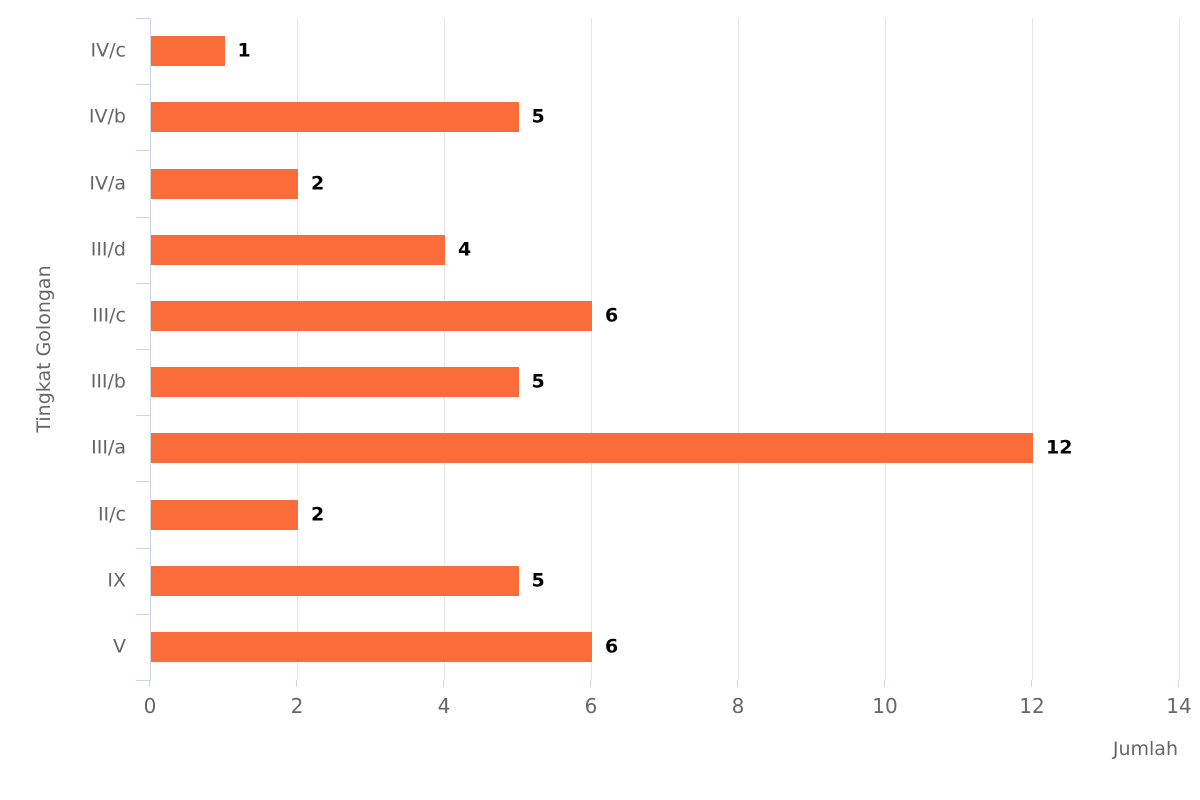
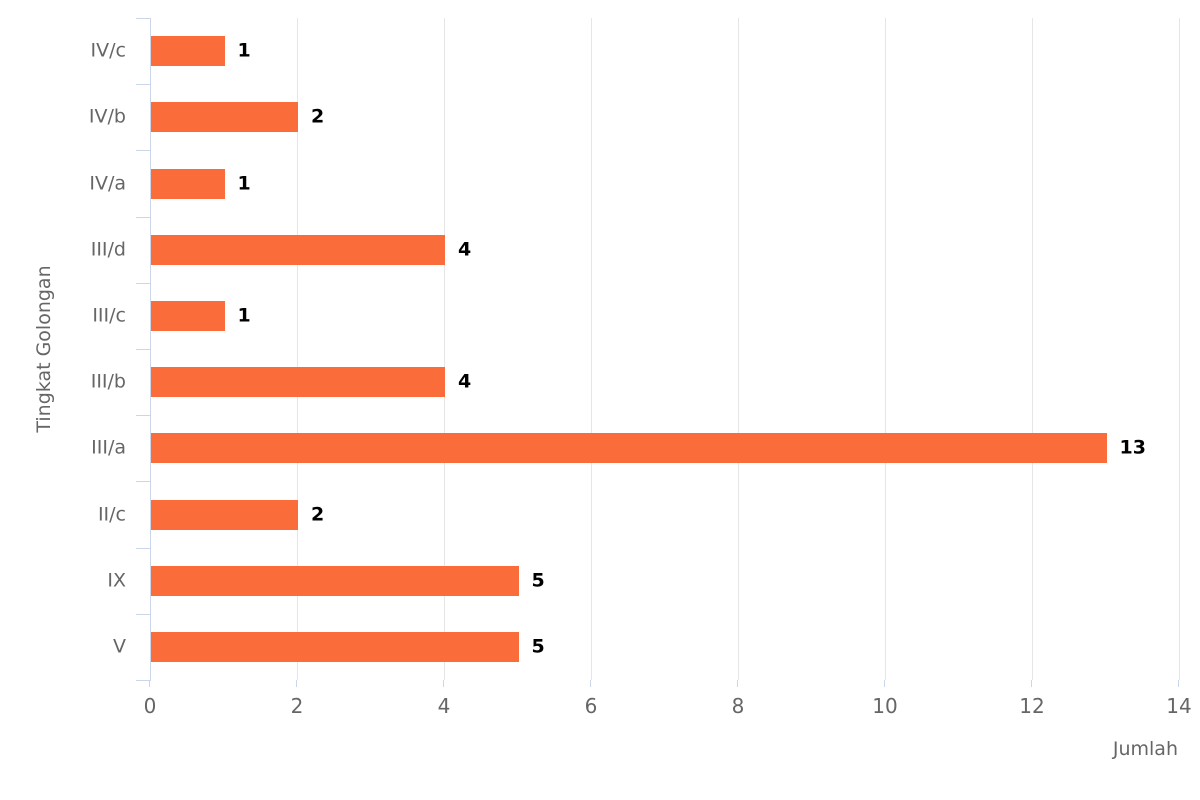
IV/b: 5 -> 2
IV/a: 2 -> 1
III/c: 6 -> 1
III/b: 5 -> 4
III/a: 12 -> 13
V: 6 -> 5
